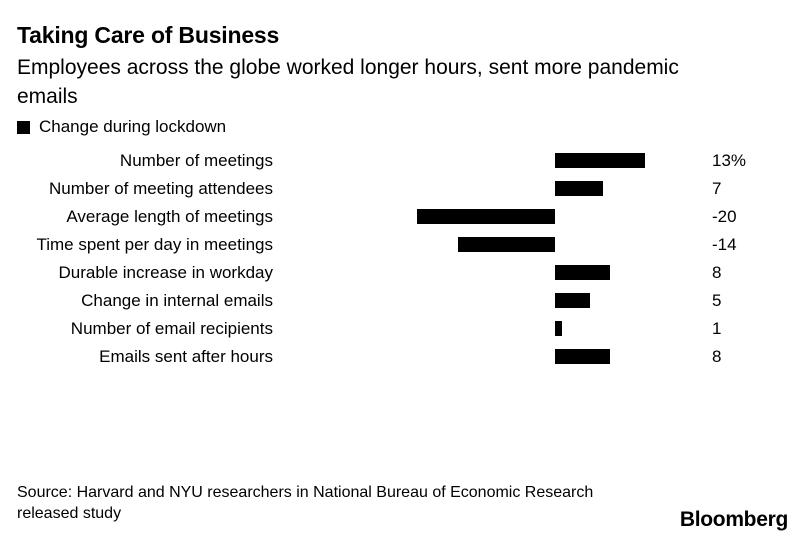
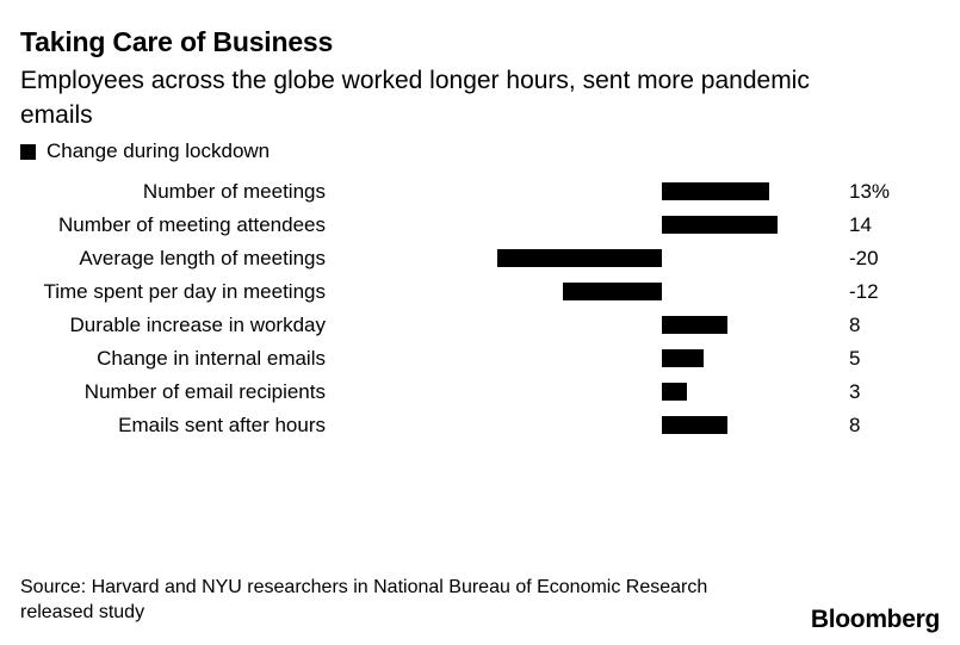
Number of meeting attendees: 7 -> 14
Time spent per day in meetings: -14 -> -12
Number of email recipients: 1 -> 3
